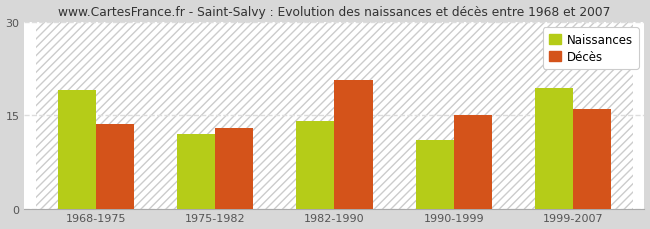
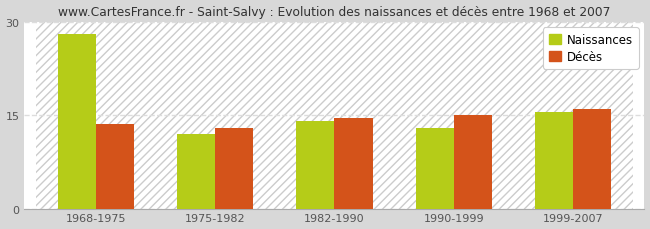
Naissances/1968-1975: 19.0 -> 28.0
Décès/1982-1990: 20.6 -> 14.5
Naissances/1990-1999: 11.0 -> 13.0
Naissances/1999-2007: 19.4 -> 15.5
